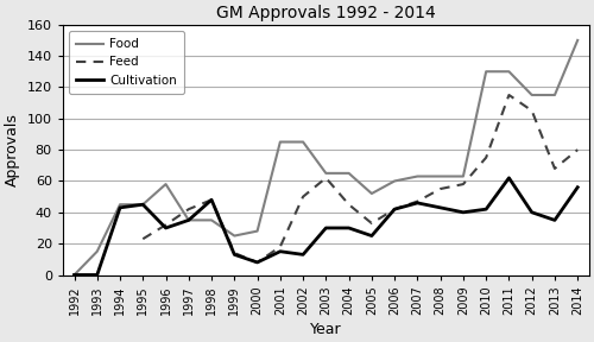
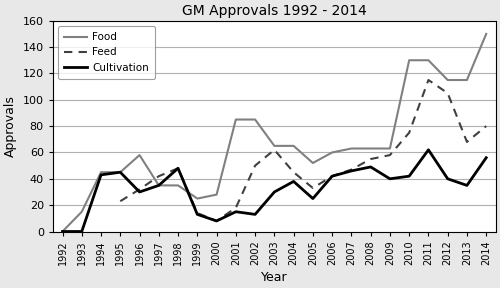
Cultivation/2004: 30 -> 38
Cultivation/2008: 43 -> 49
